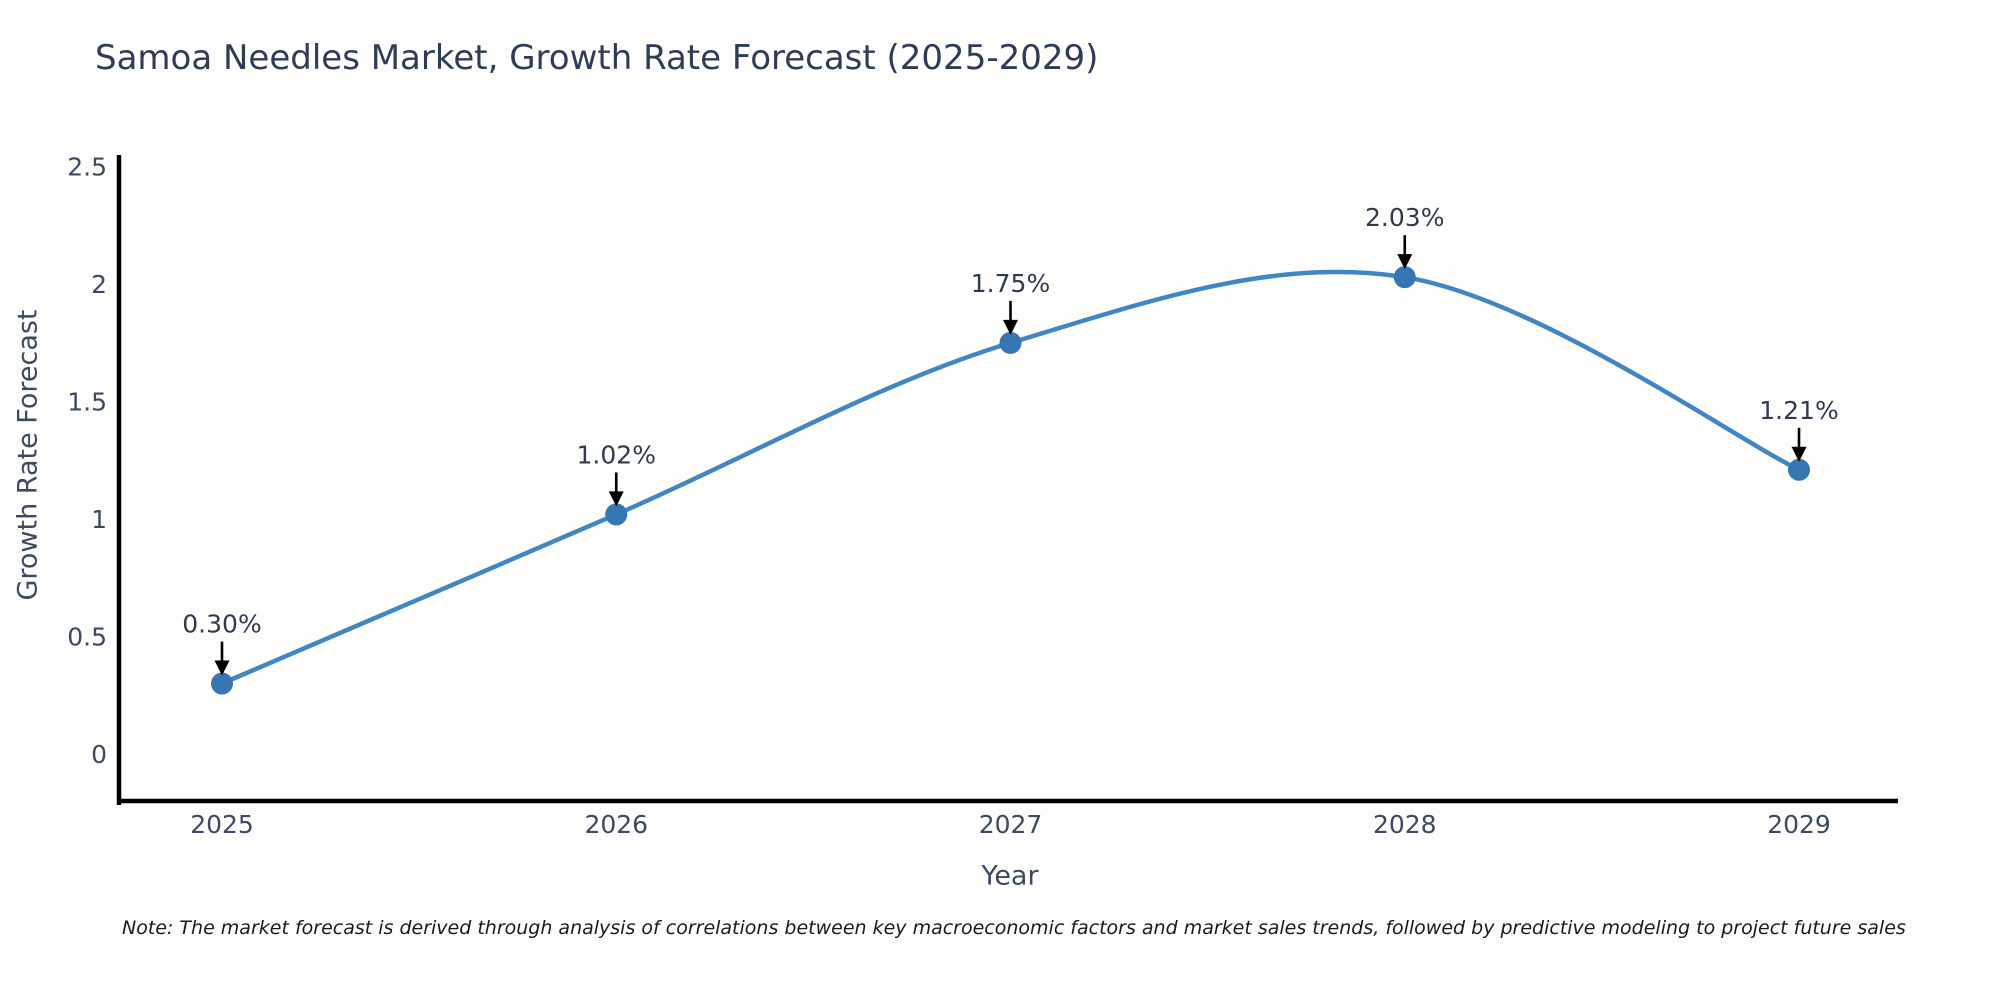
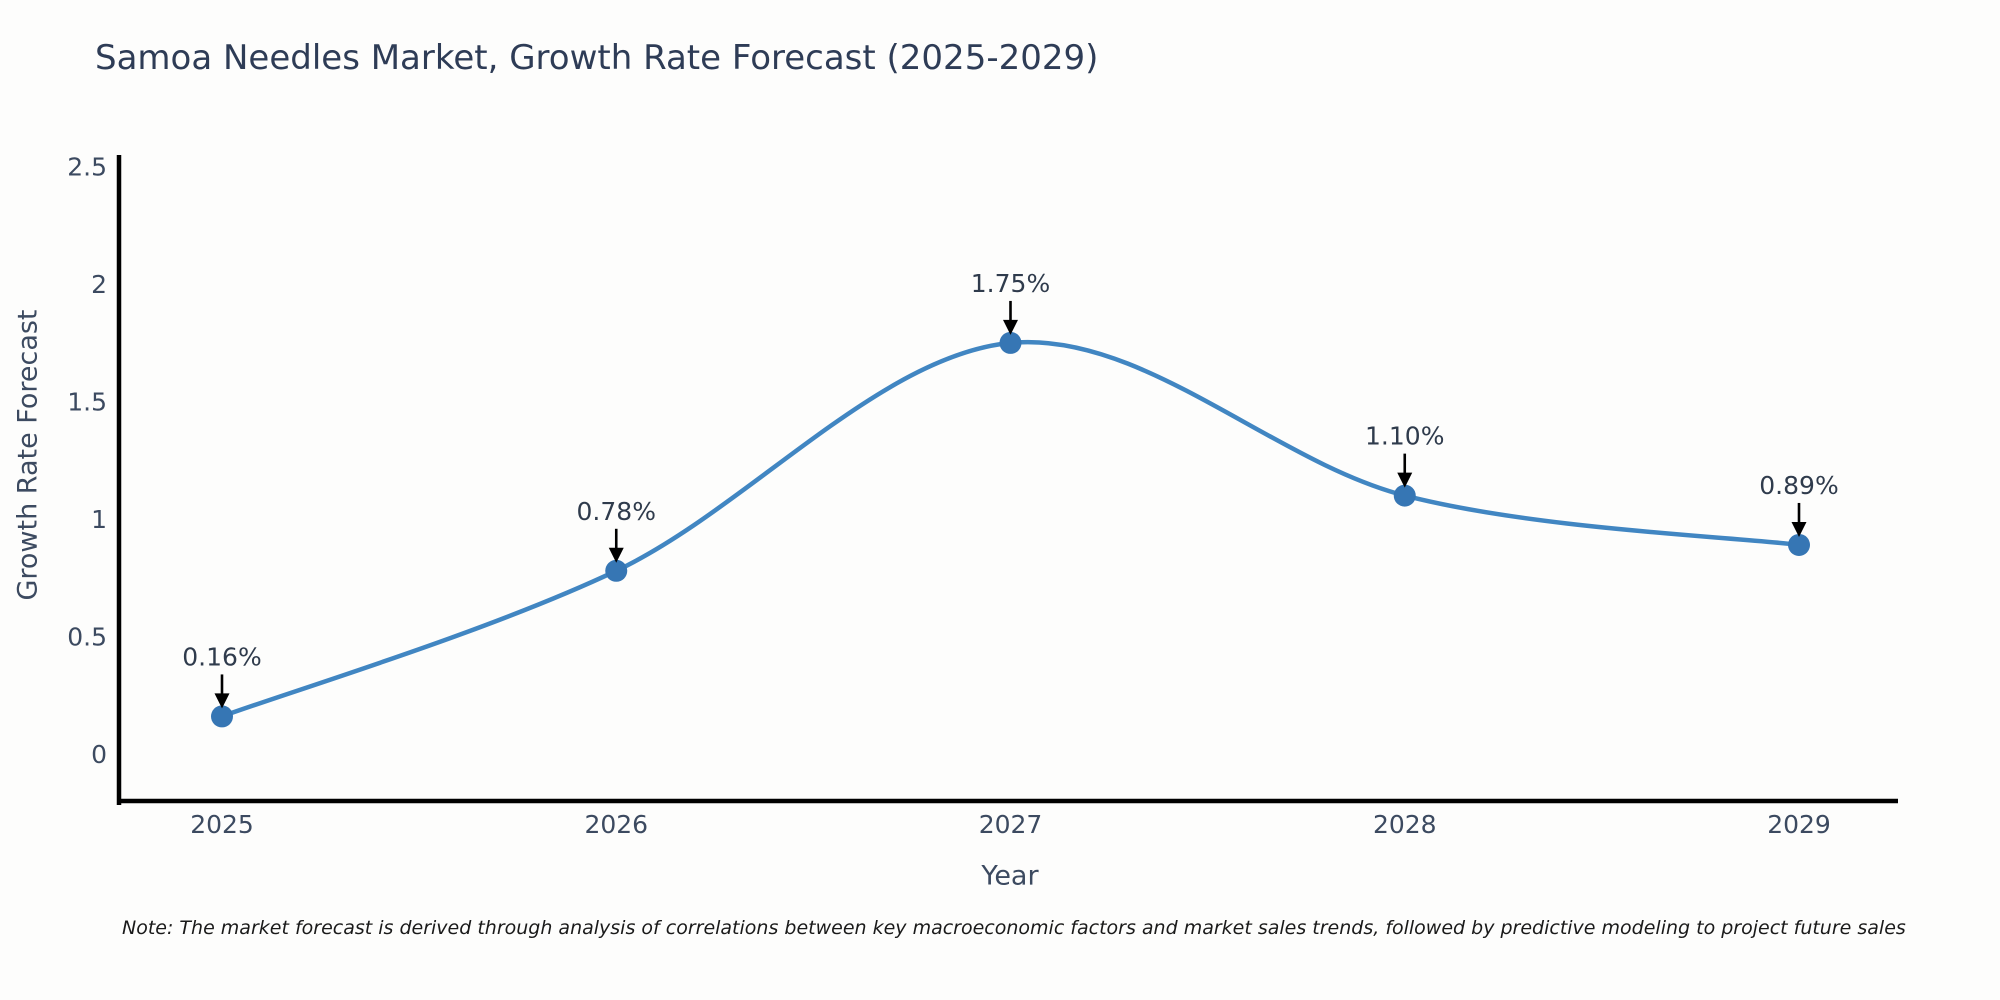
2025: 0.30% -> 0.16%
2026: 1.02% -> 0.78%
2028: 2.03% -> 1.10%
2029: 1.21% -> 0.89%
